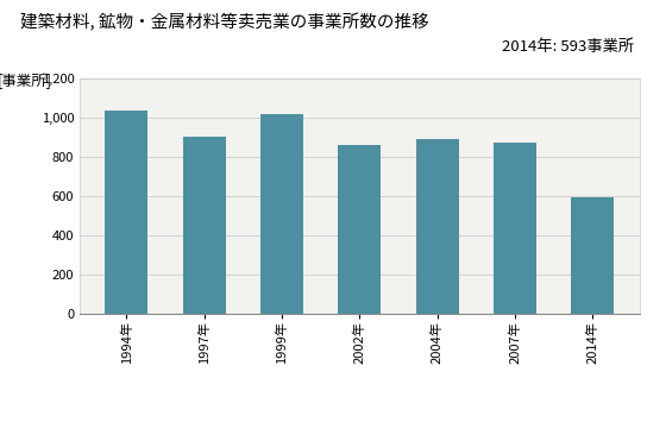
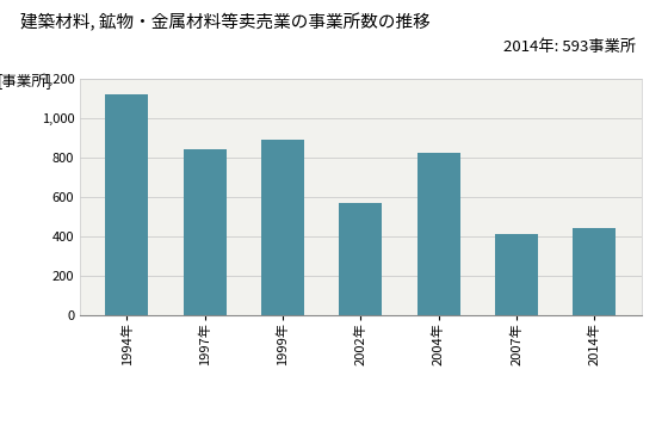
1994年: 1,030 -> 1,120
1997年: 900 -> 840
1999年: 1,020 -> 890
2002年: 860 -> 570
2004年: 890 -> 820
2007年: 870 -> 410
2014年: 590 -> 440
